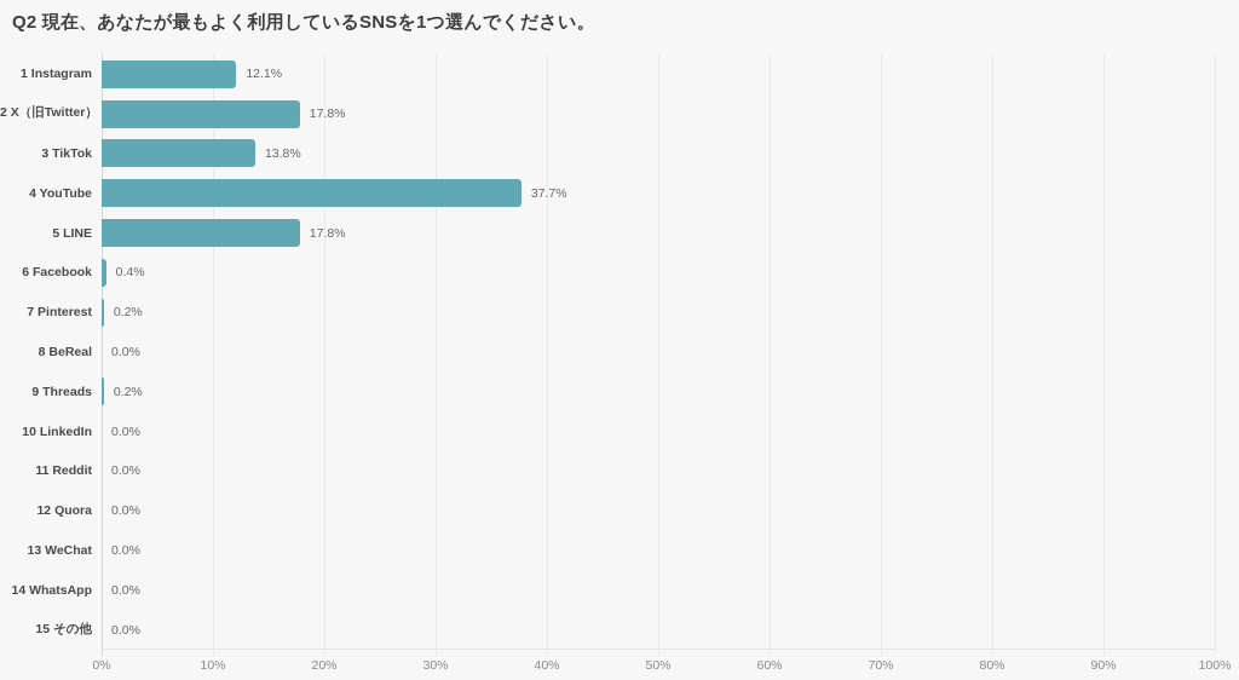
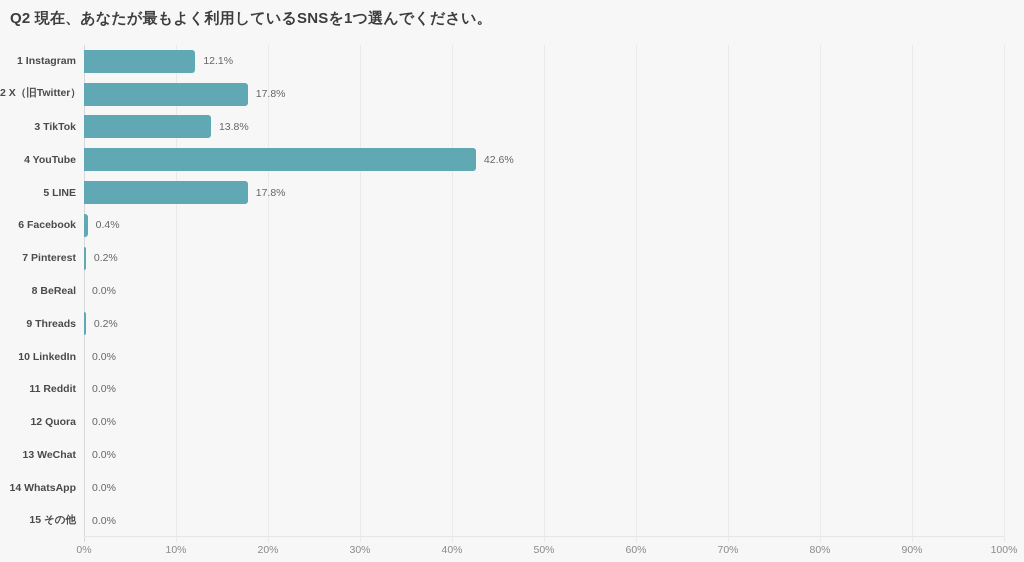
4 YouTube: 37.7% -> 42.6%
